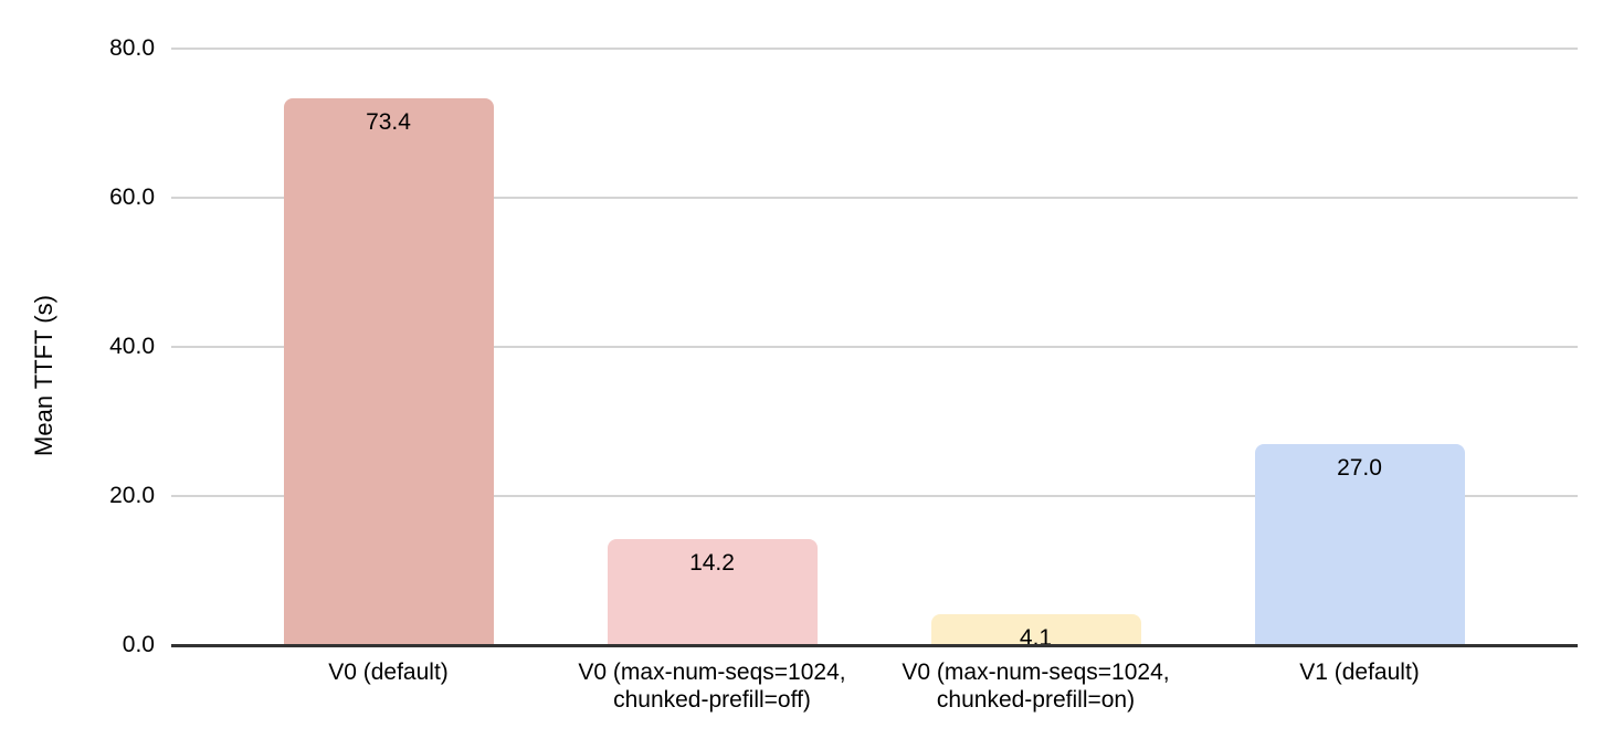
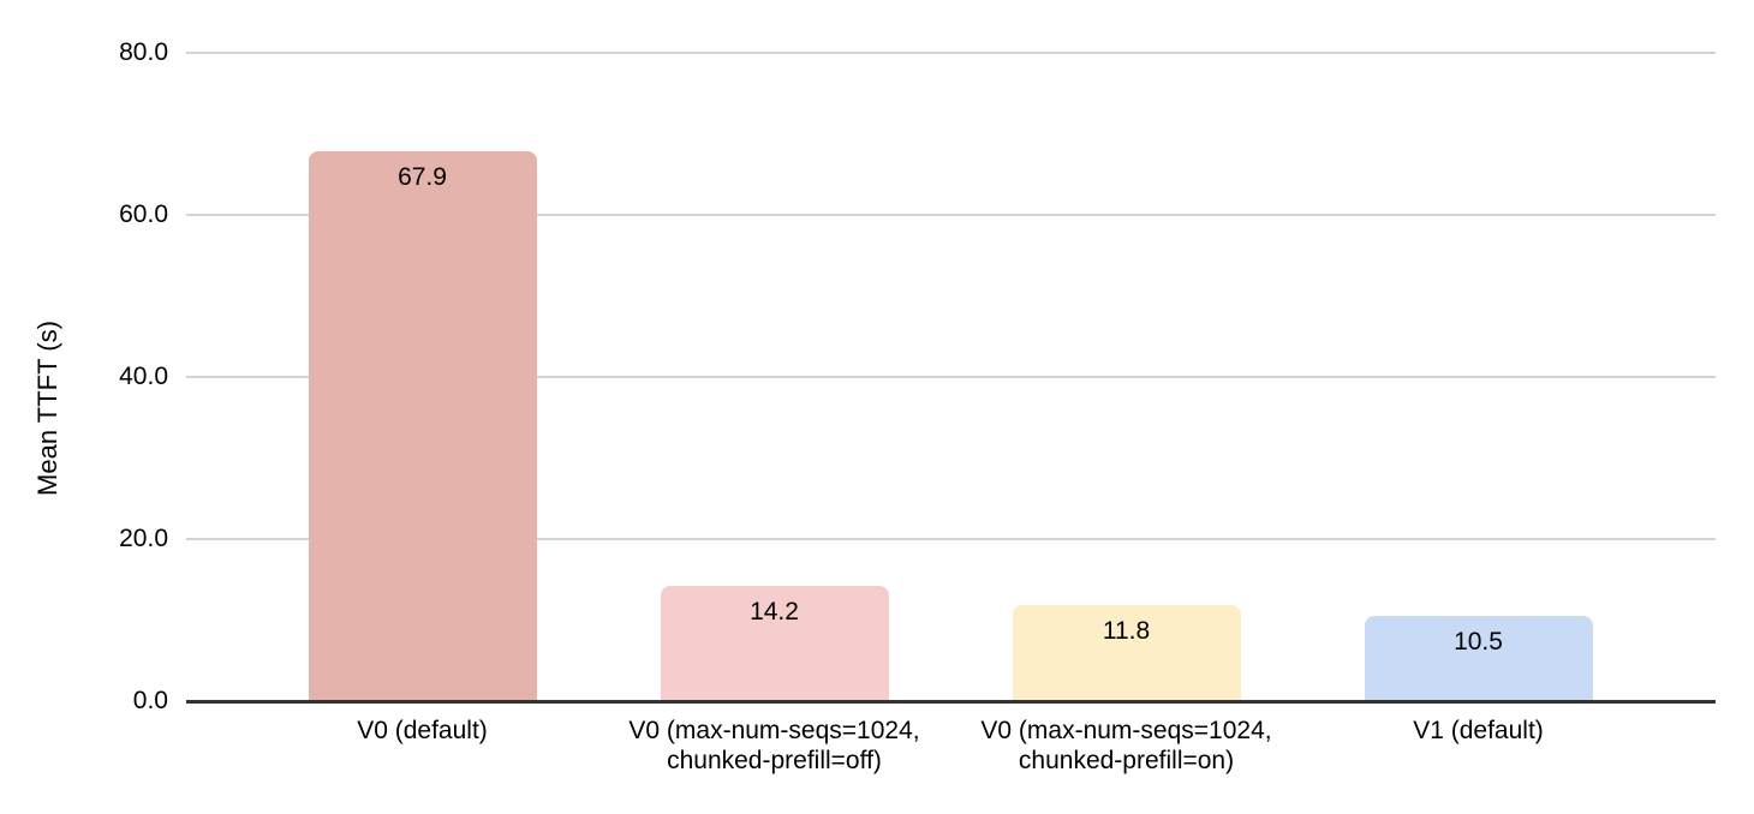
V0 (default): 73.4 -> 67.9
V0 (max-num-seqs=1024, chunked-prefill=on): 4.1 -> 11.8
V1 (default): 27.0 -> 10.5
